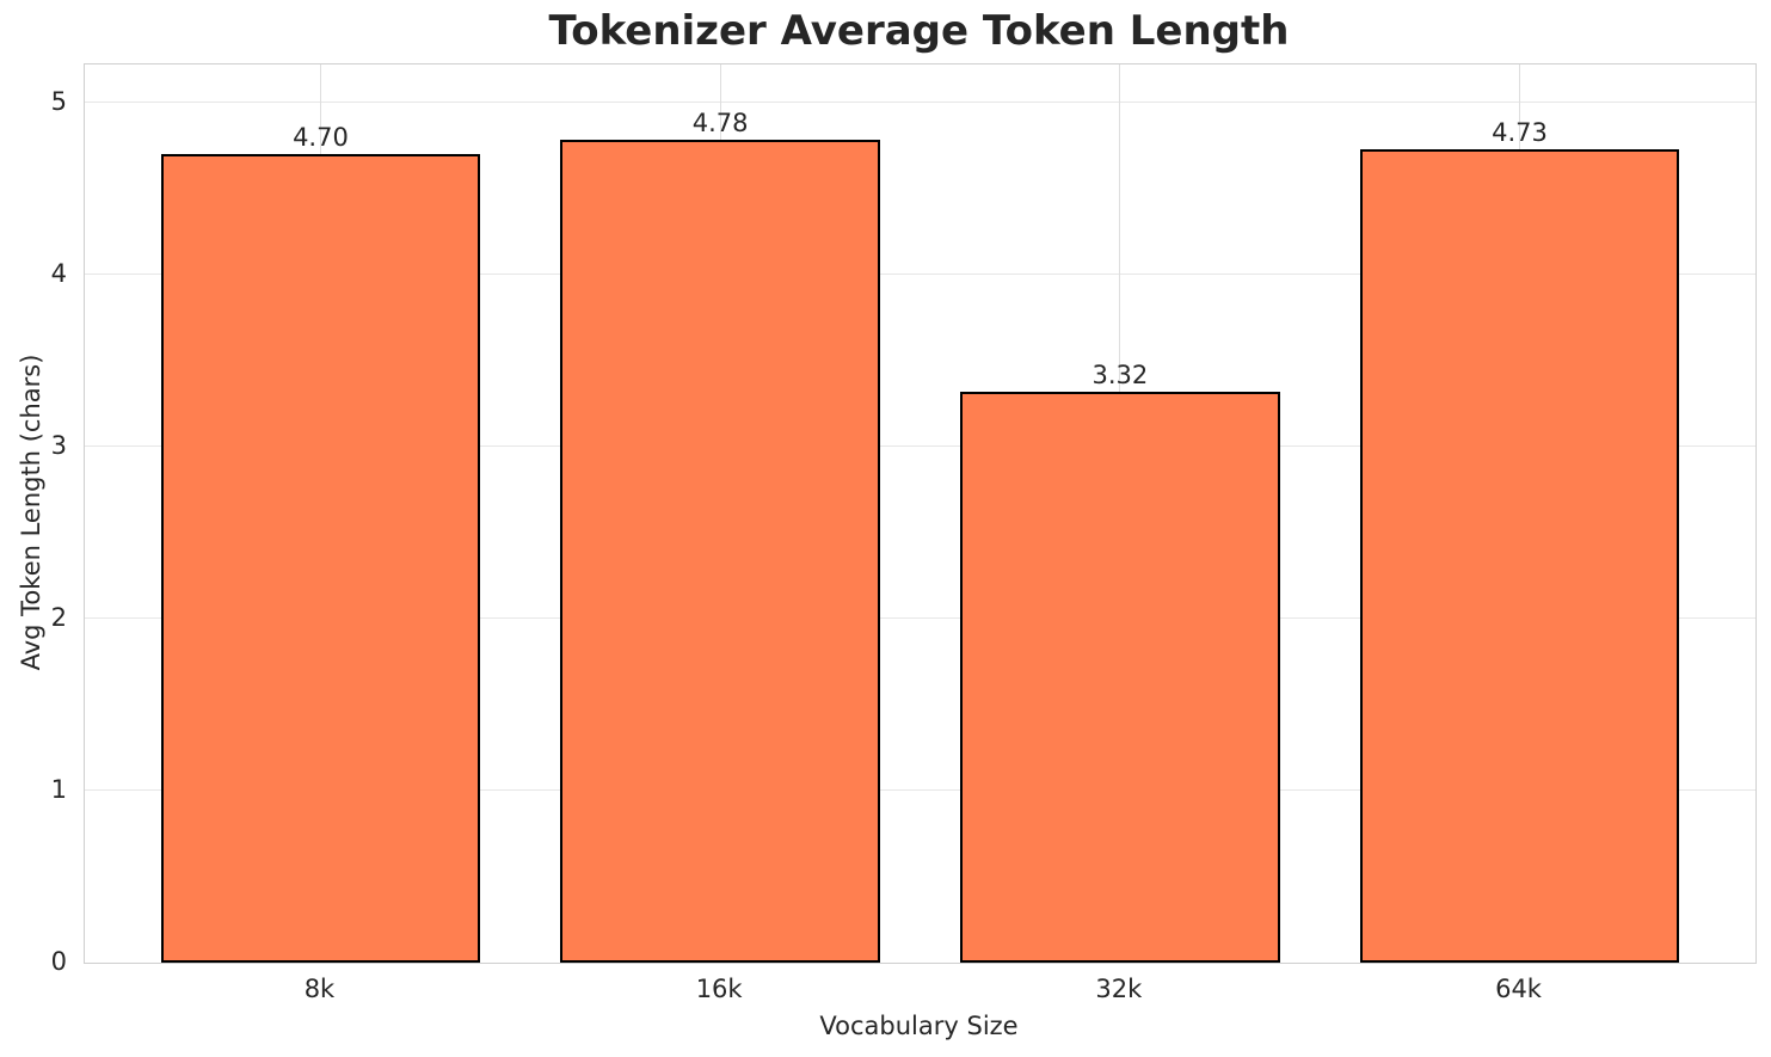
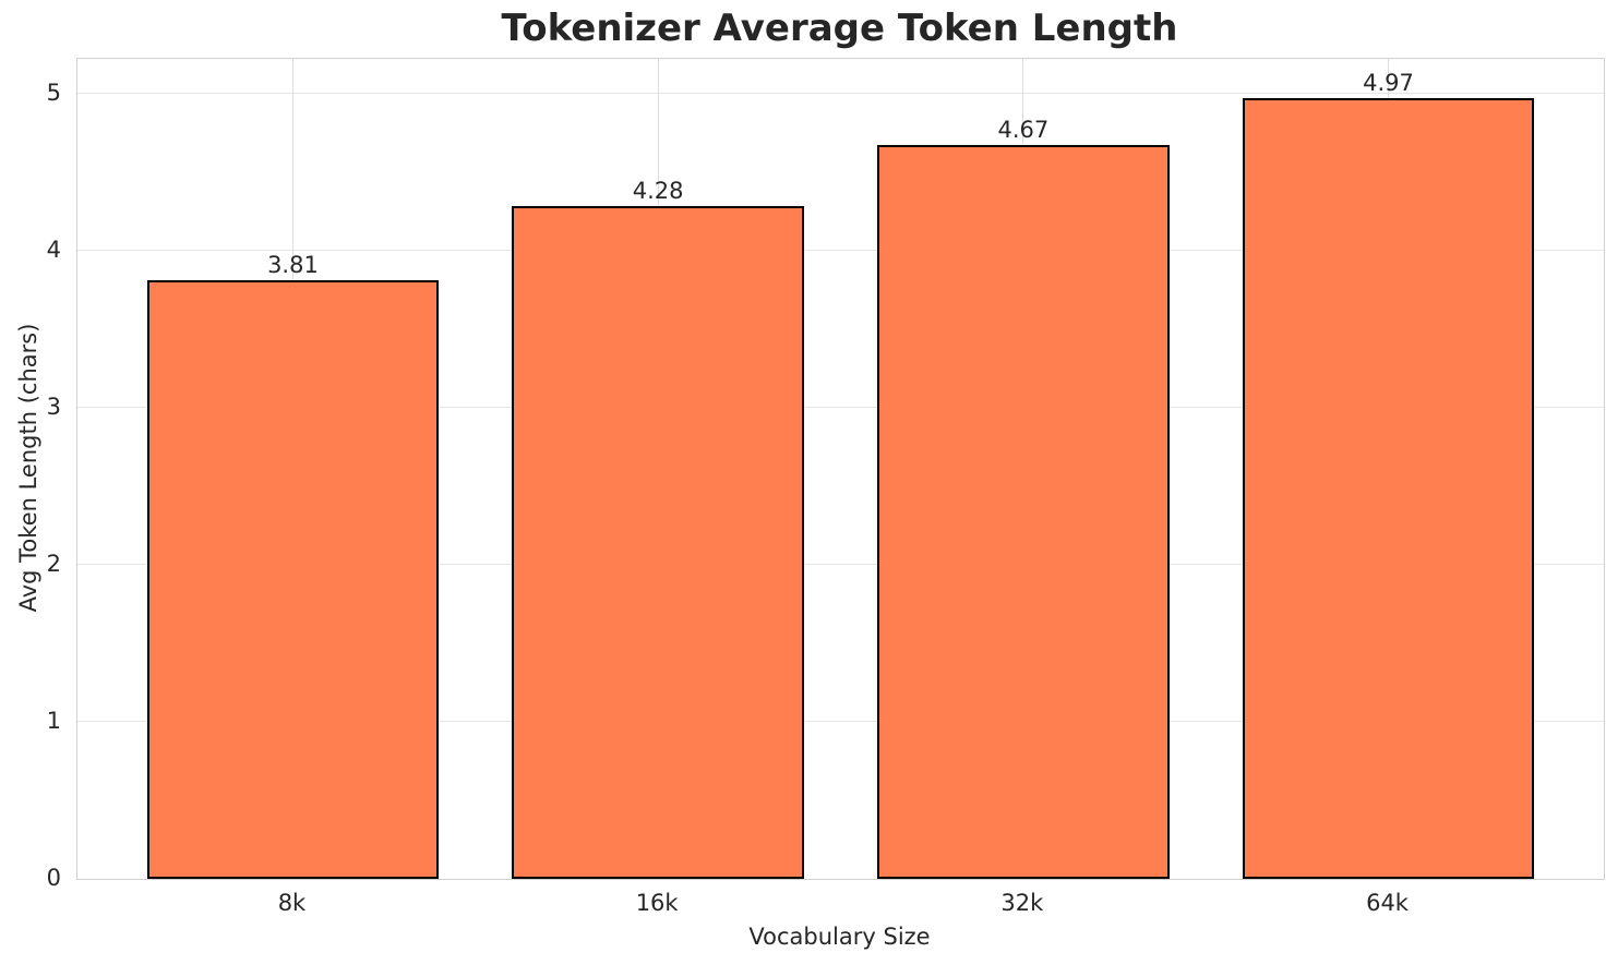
8k: 4.70 -> 3.81
16k: 4.78 -> 4.28
32k: 3.32 -> 4.67
64k: 4.73 -> 4.97
